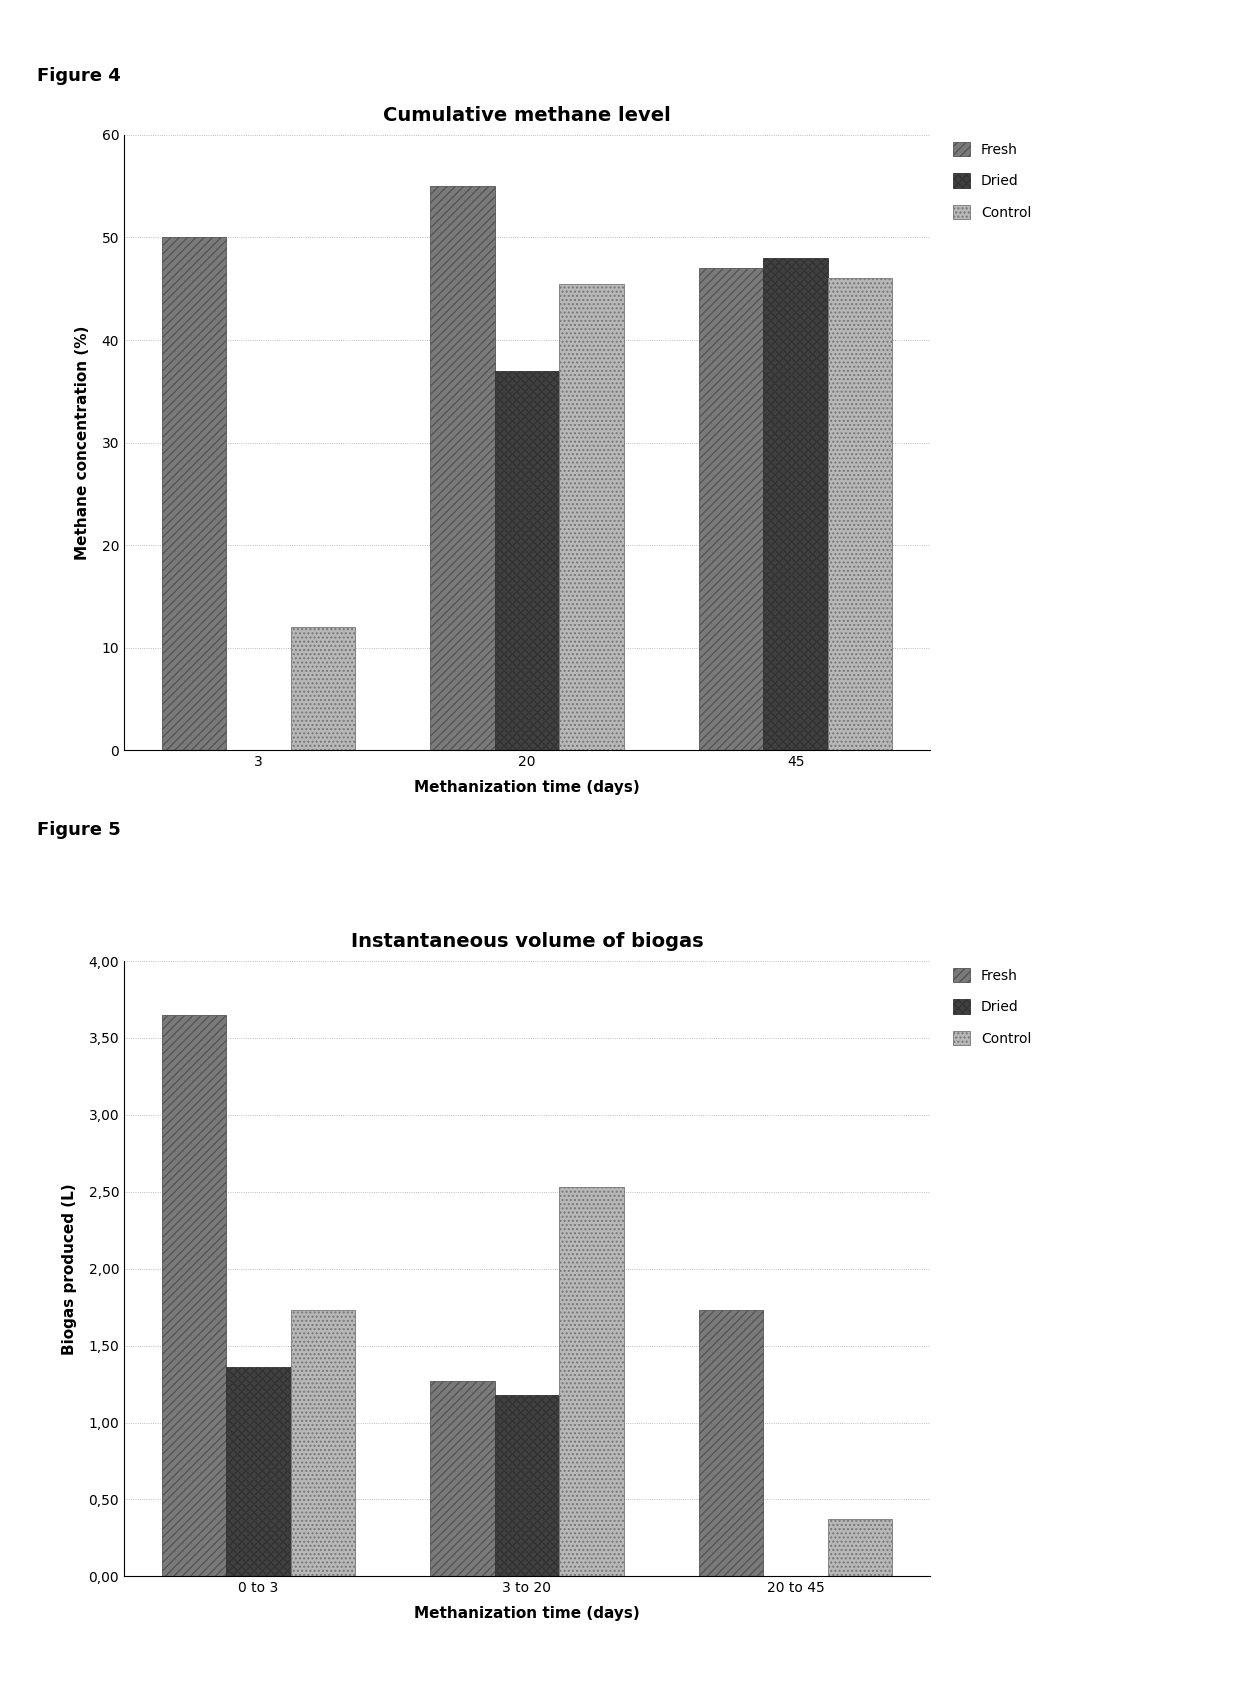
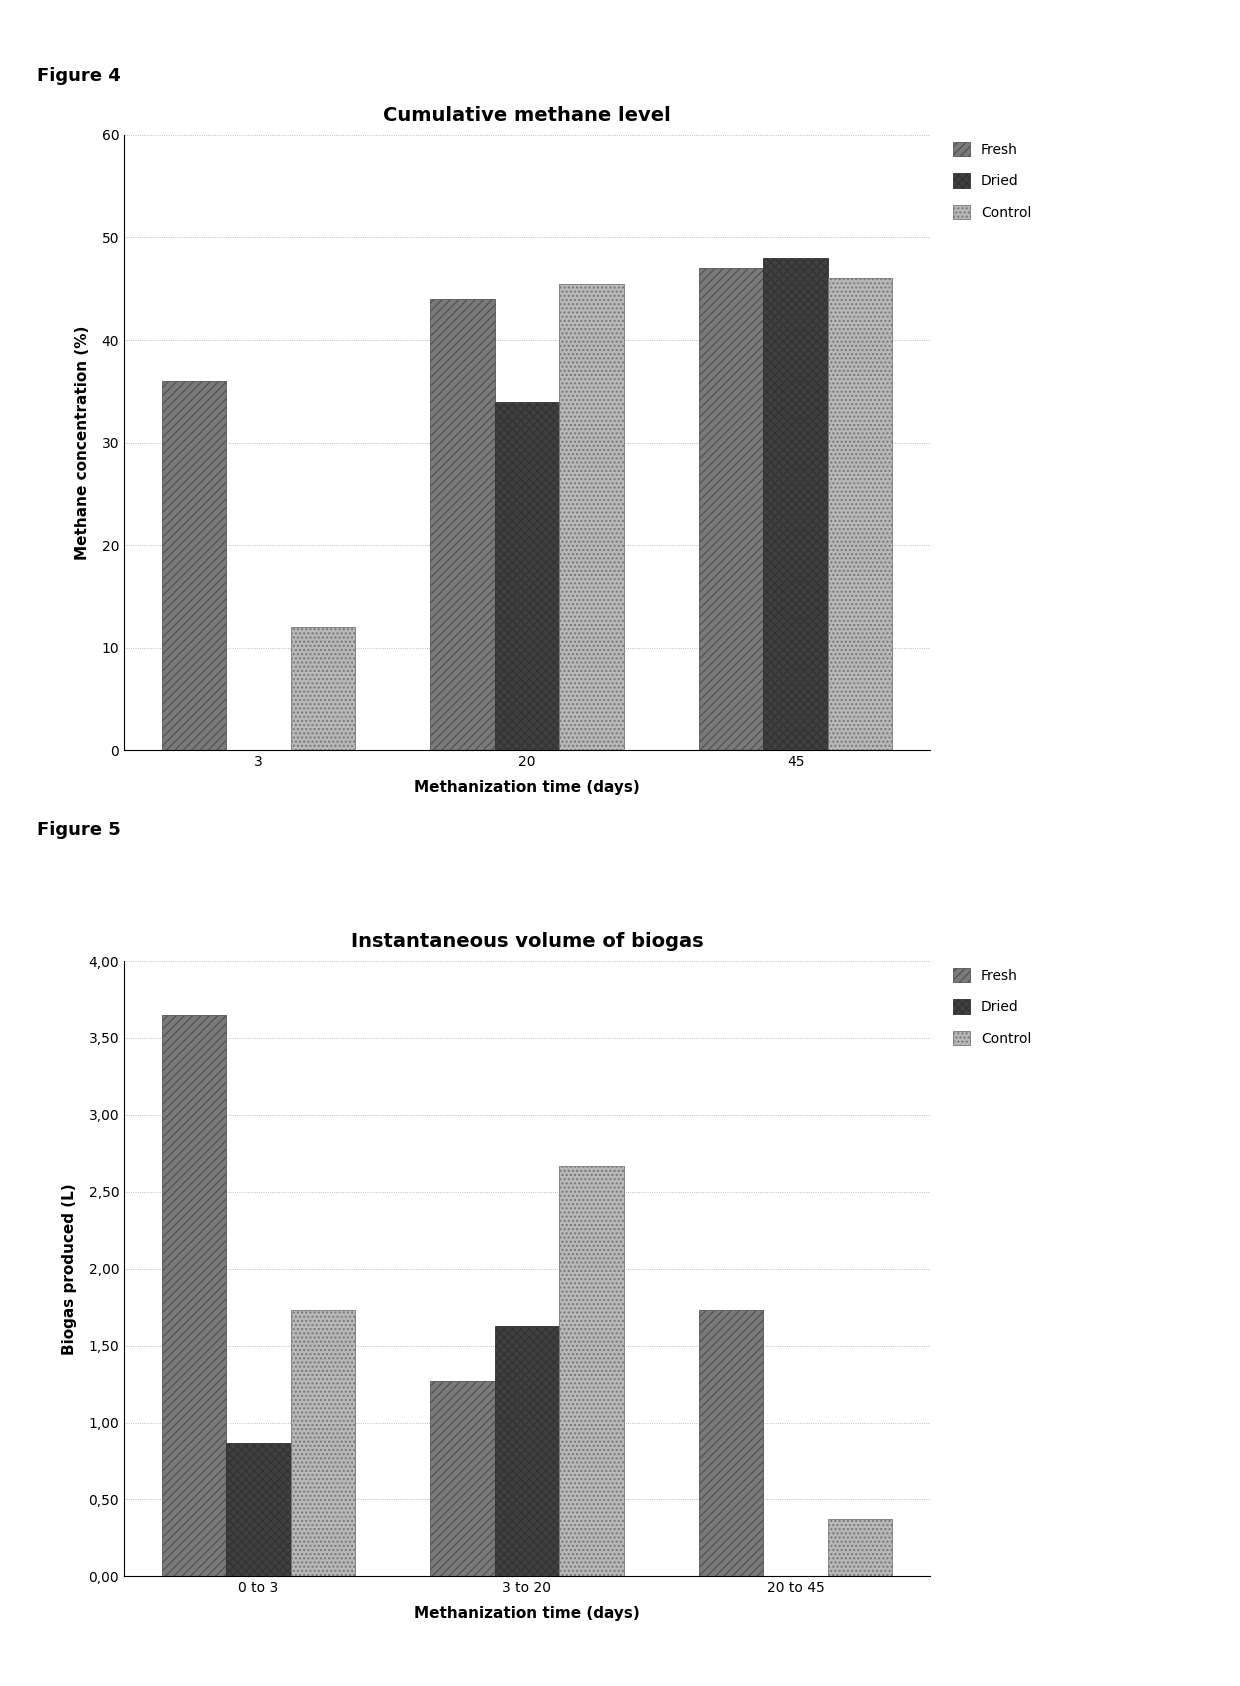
Cumulative methane level/Fresh/3: 50 -> 36
Cumulative methane level/Fresh/20: 55 -> 44
Cumulative methane level/Dried/20: 37 -> 34
Instantaneous volume of biogas/Dried/0 to 3: 1,36 -> 0,87
Instantaneous volume of biogas/Dried/3 to 20: 1,18 -> 1,63
Instantaneous volume of biogas/Control/3 to 20: 2,53 -> 2,67
